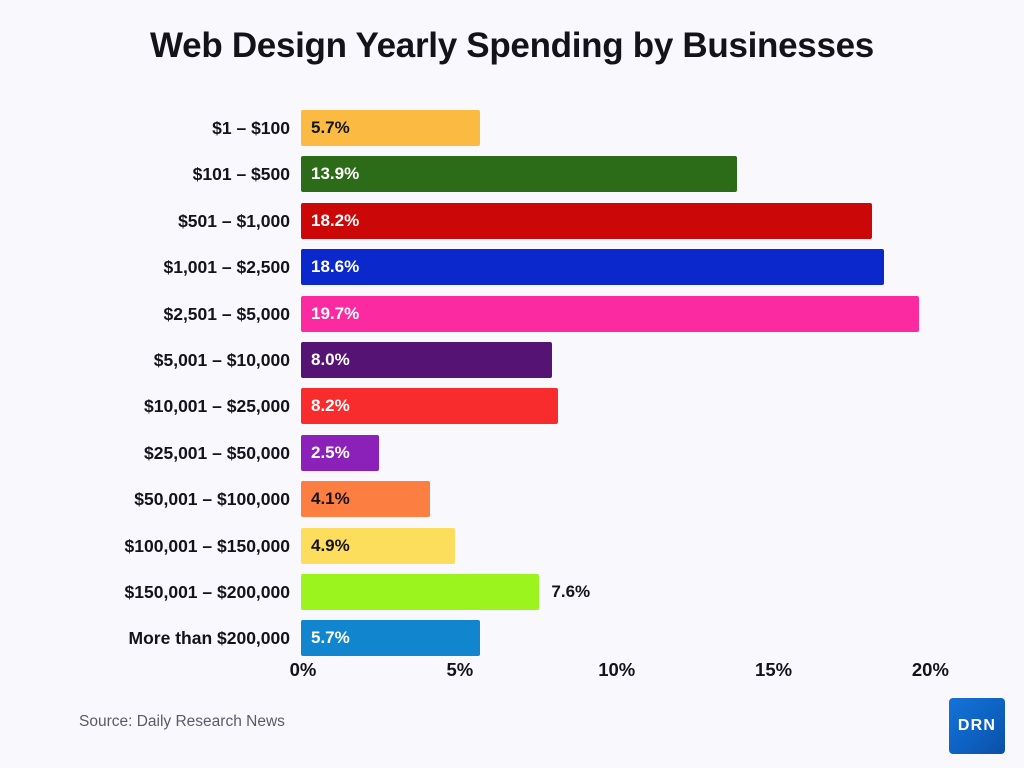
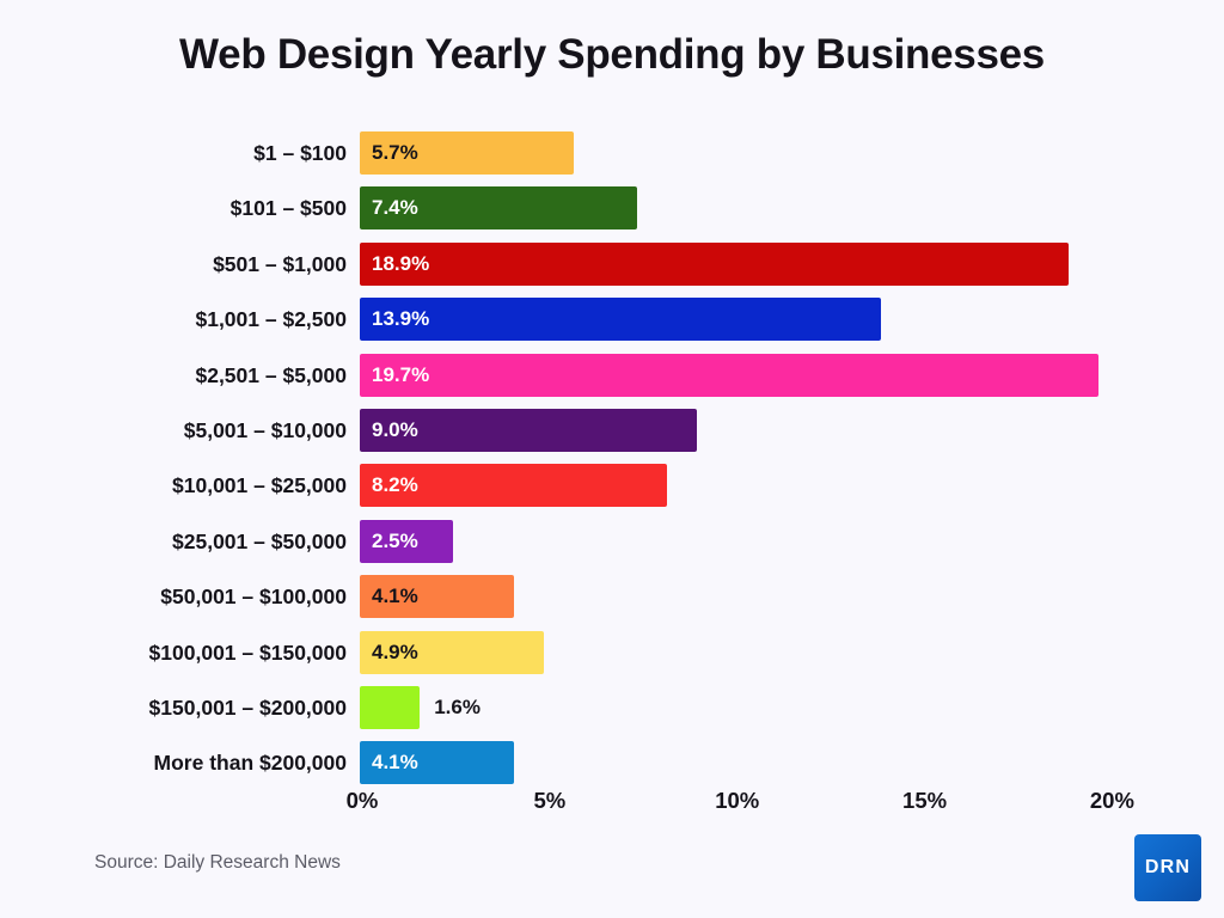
$101 – $500: 13.9% -> 7.4%
$501 – $1,000: 18.2% -> 18.9%
$1,001 – $2,500: 18.6% -> 13.9%
$5,001 – $10,000: 8.0% -> 9.0%
$150,001 – $200,000: 7.6% -> 1.6%
More than $200,000: 5.7% -> 4.1%
